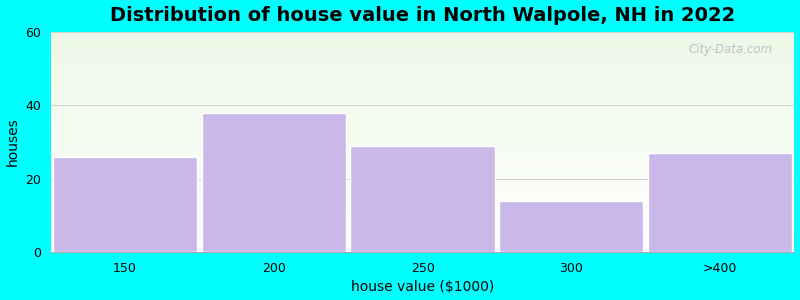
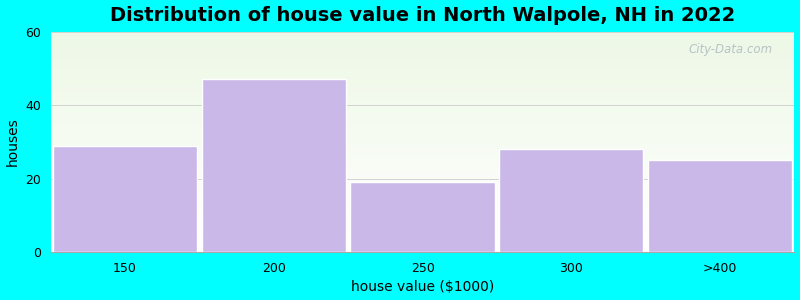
150: 26 -> 29
200: 38 -> 47
250: 29 -> 19
300: 14 -> 28
>400: 27 -> 25
